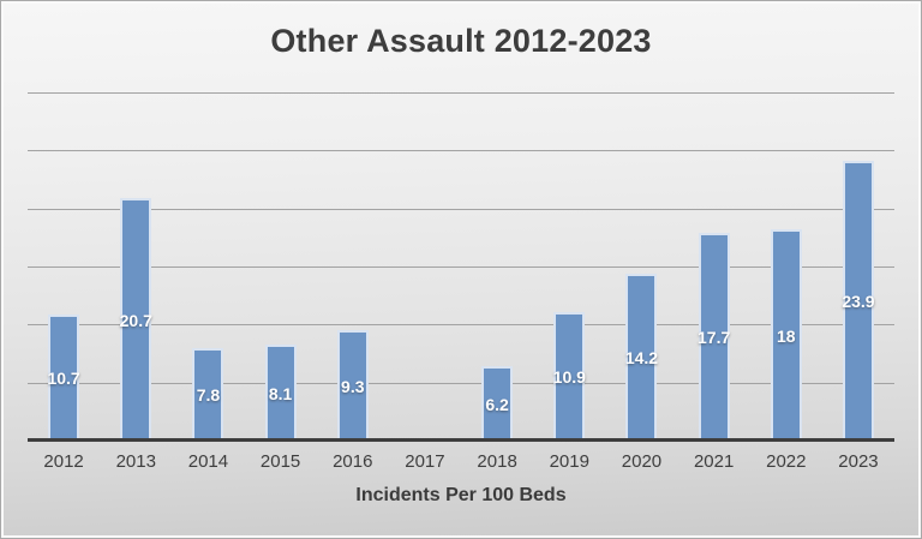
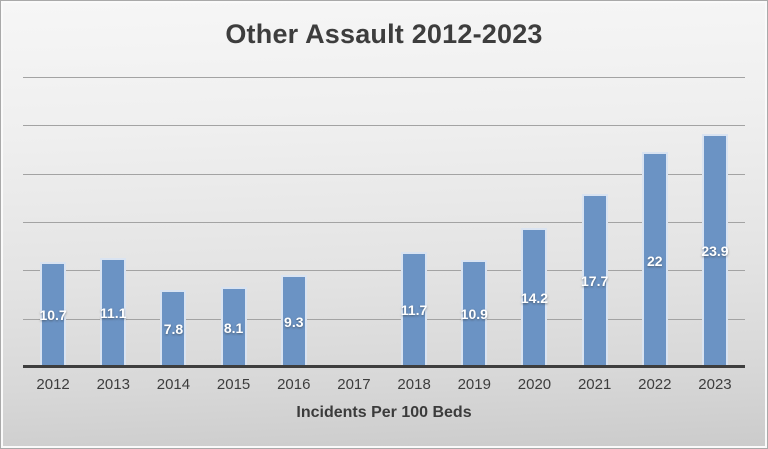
2013: 20.7 -> 11.1
2018: 6.2 -> 11.7
2022: 18 -> 22
